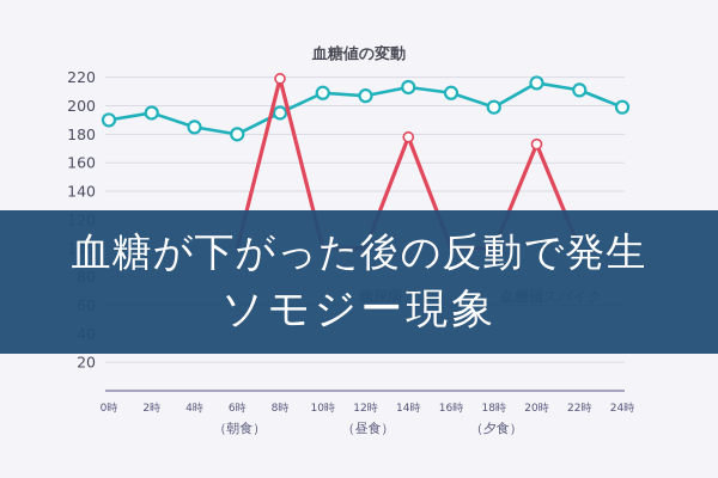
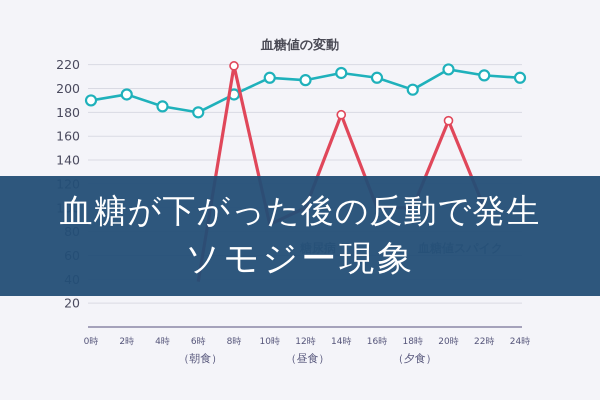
血糖値スパイク/6時: 100 -> 38
血糖値スパイク/10時: 100 -> 86
糖尿病/24時: 199 -> 209
